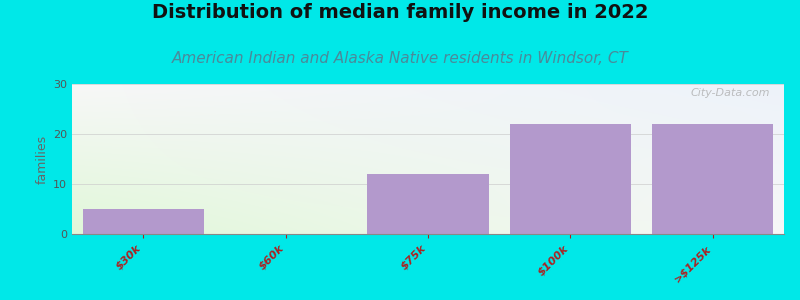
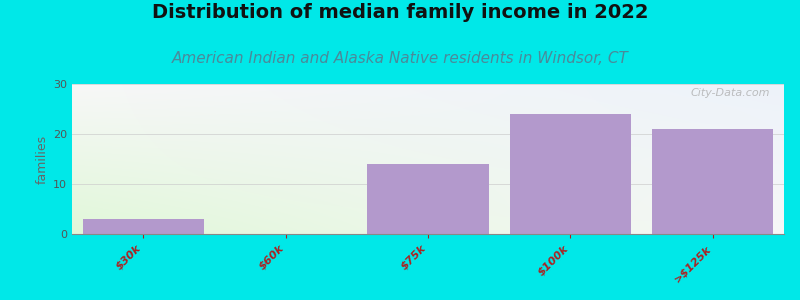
$30k: 5 -> 3
$75k: 12 -> 14
$100k: 22 -> 24
>$125k: 22 -> 21
